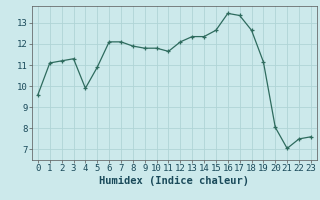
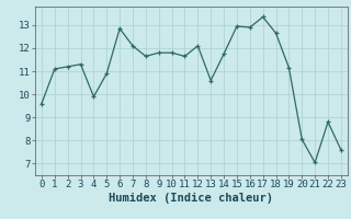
6: 12.10 -> 12.85
8: 11.90 -> 11.65
13: 12.35 -> 10.60
14: 12.35 -> 11.75
15: 12.65 -> 12.95
16: 13.45 -> 12.90
22: 7.50 -> 8.80
